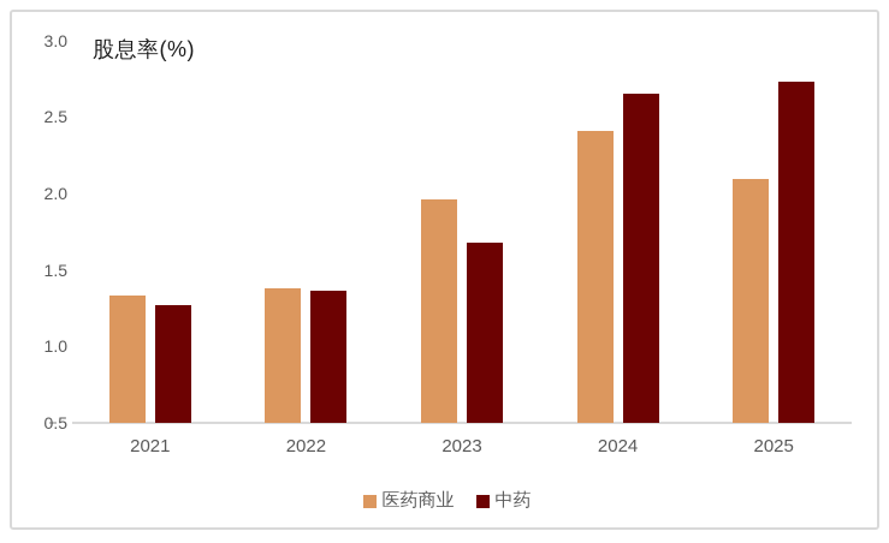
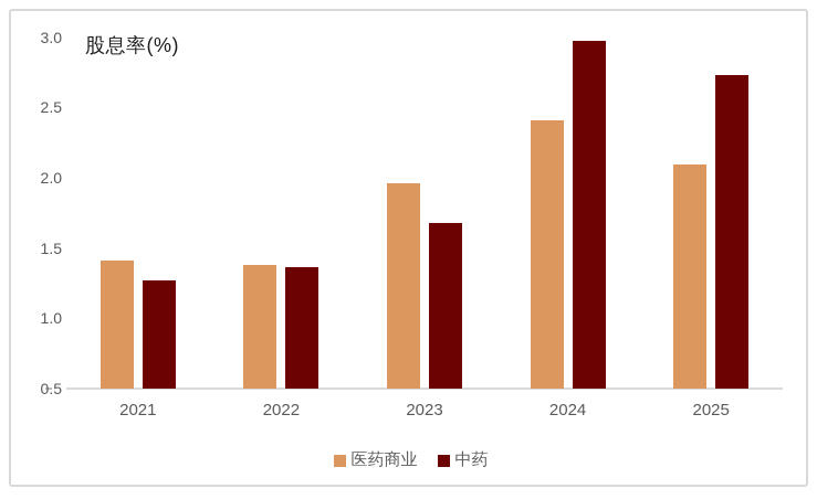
医药商业/2021: 1.33 -> 1.41
中药/2024: 2.65 -> 2.97
